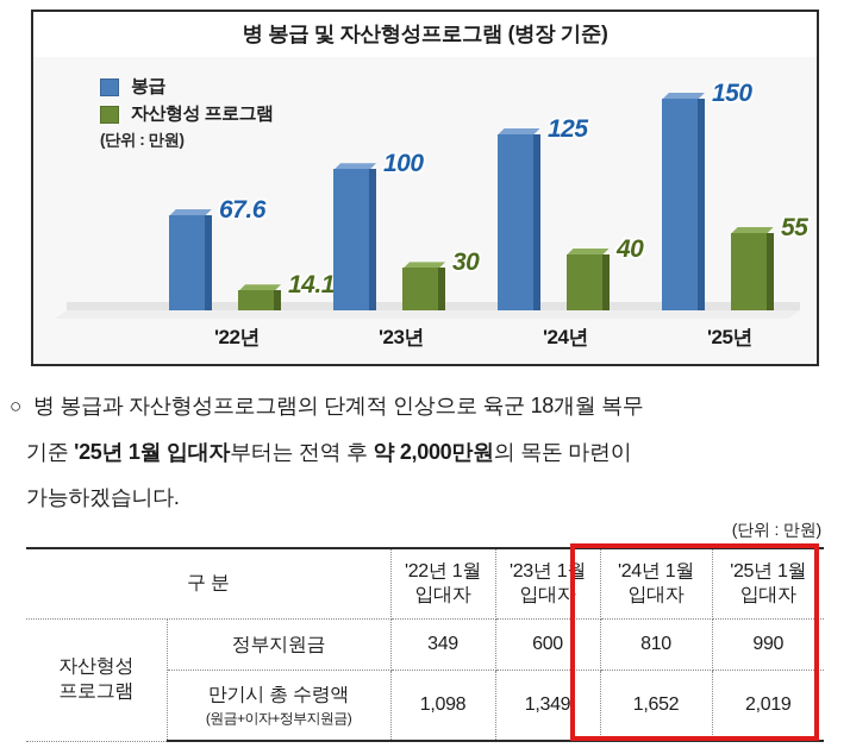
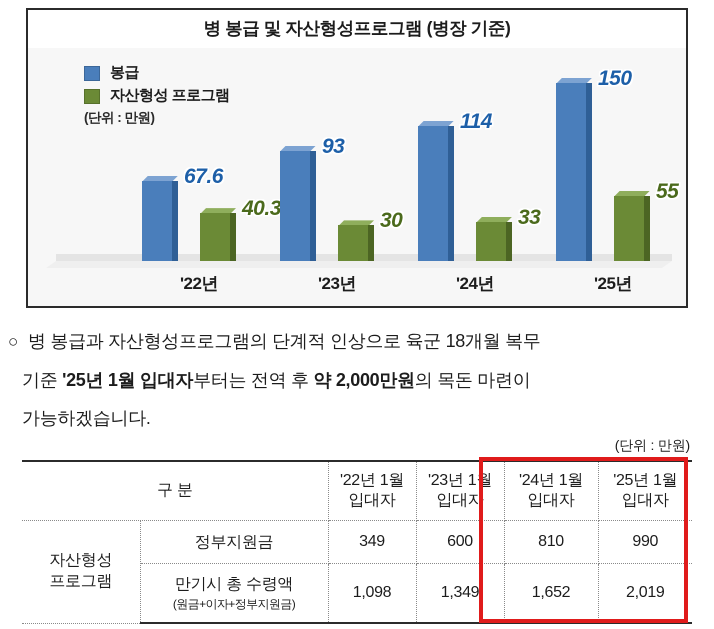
자산형성 프로그램/'22년: 14.1 -> 40.3
봉급/'23년: 100 -> 93
봉급/'24년: 125 -> 114
자산형성 프로그램/'24년: 40 -> 33
